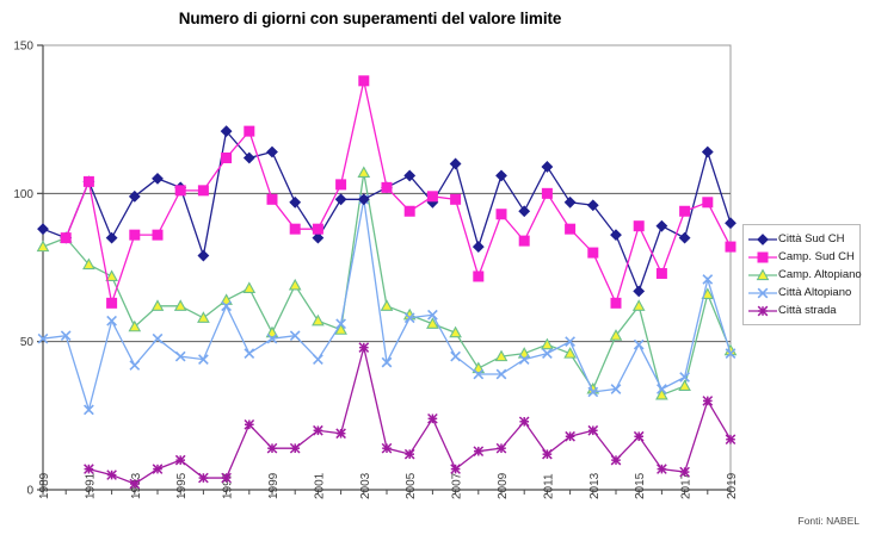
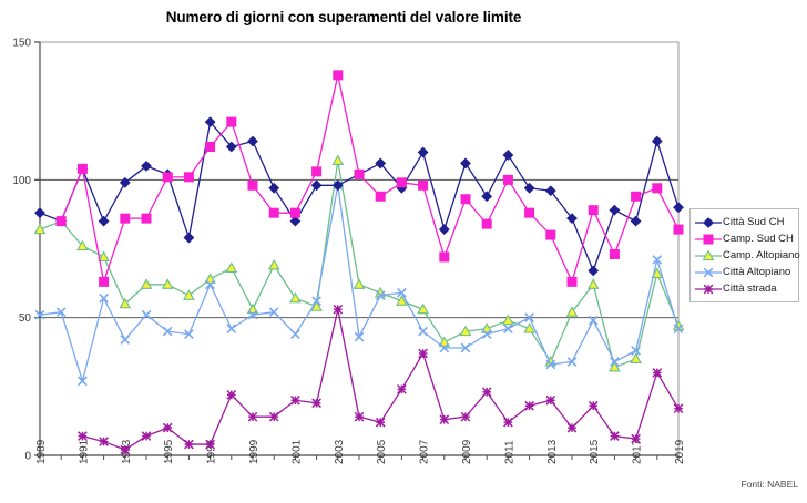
Città strada/2003: 48 -> 53
Città strada/2007: 7 -> 37
